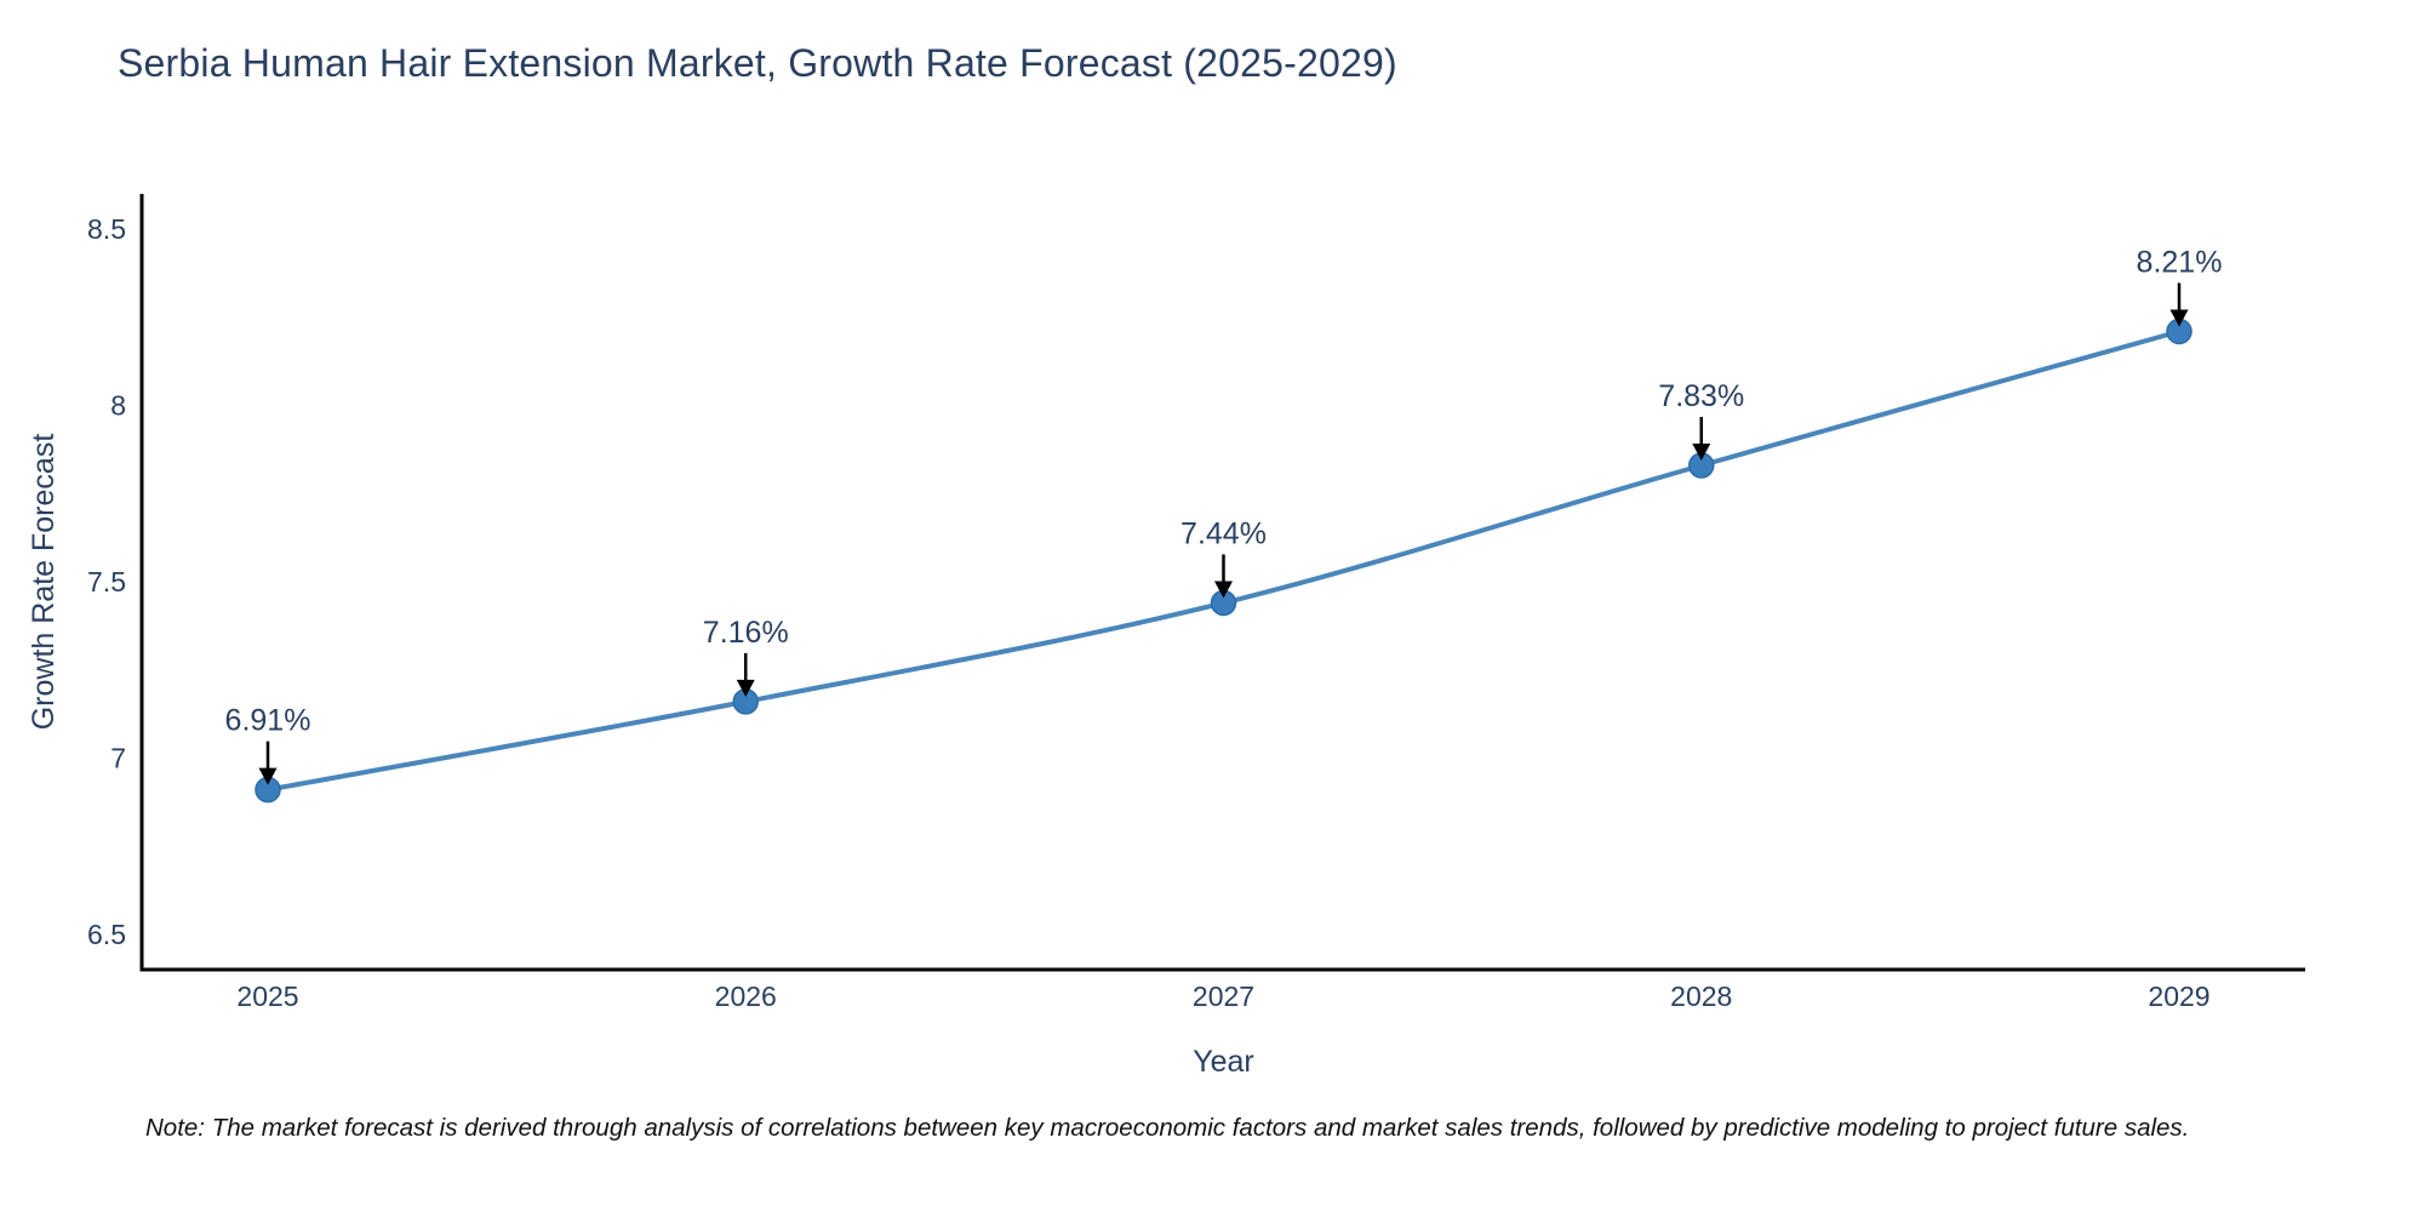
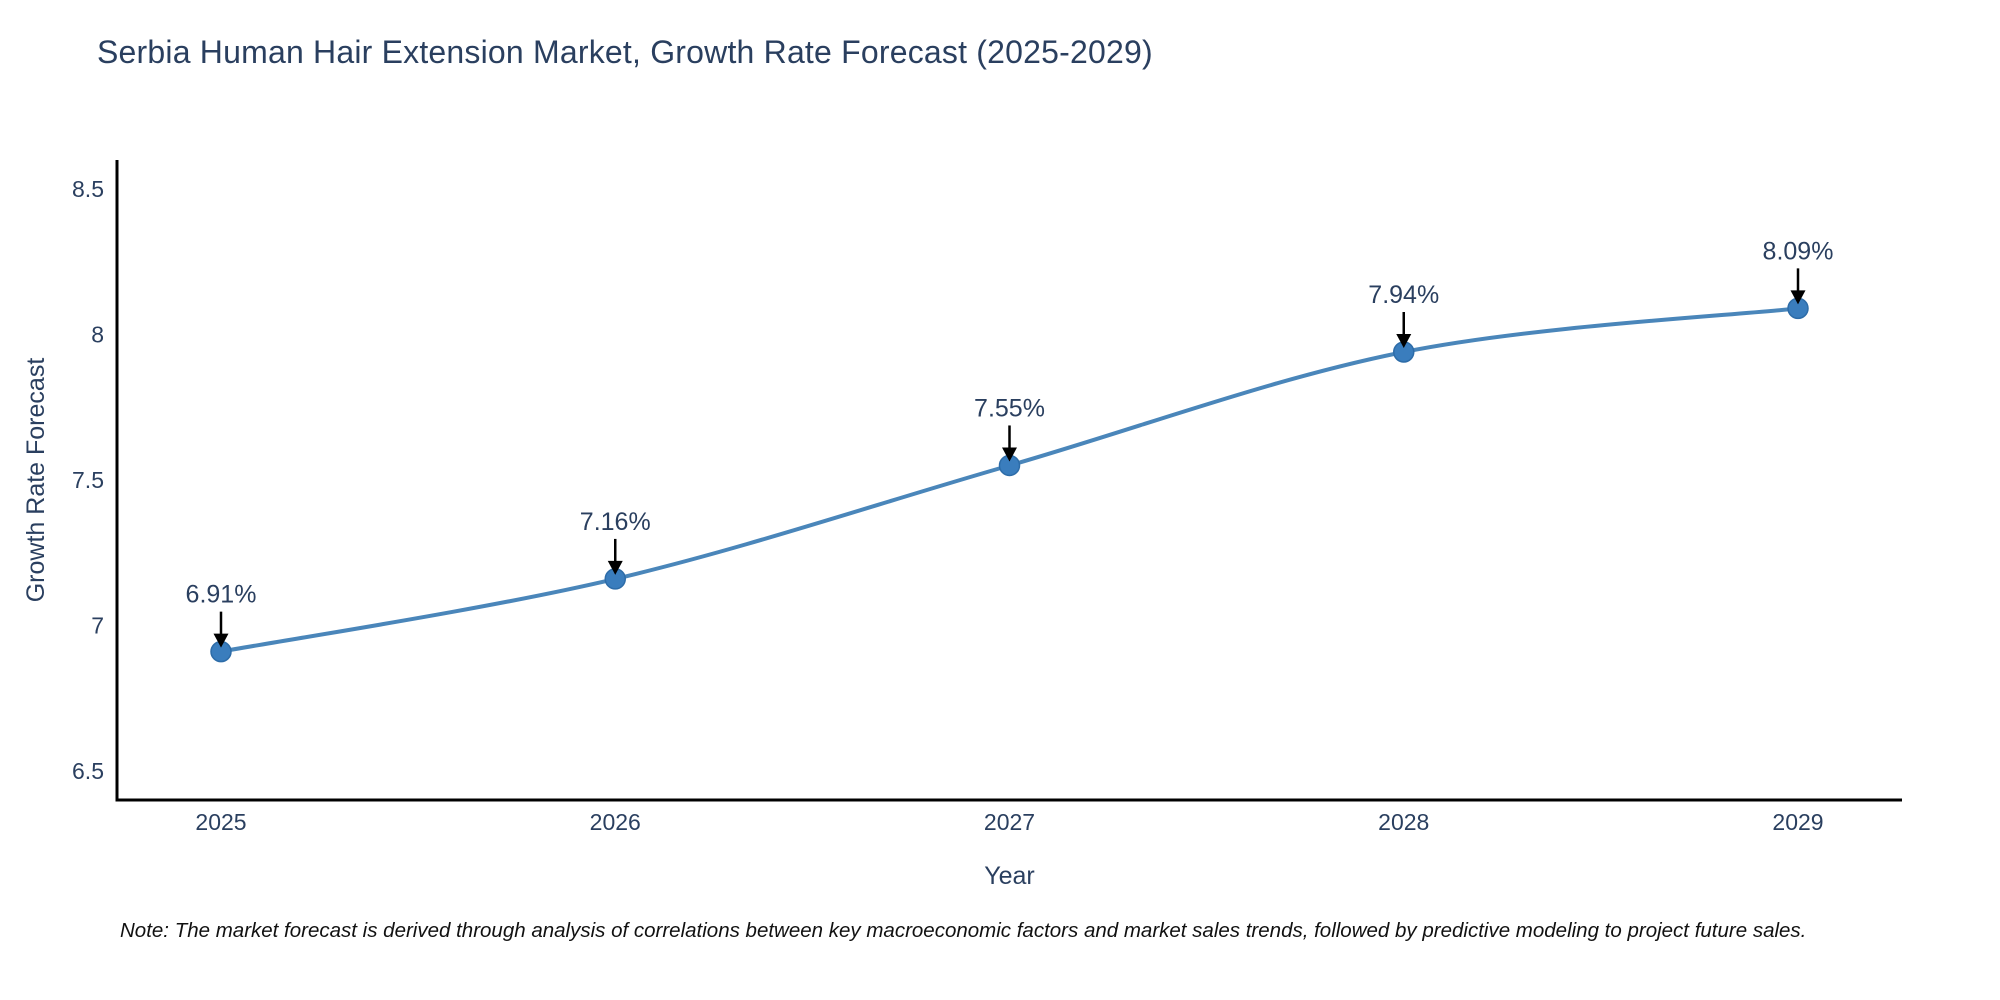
2027: 7.44% -> 7.55%
2028: 7.83% -> 7.94%
2029: 8.21% -> 8.09%
